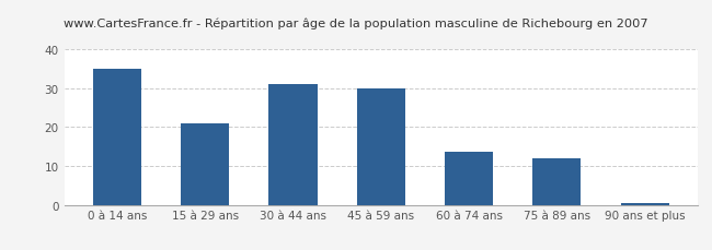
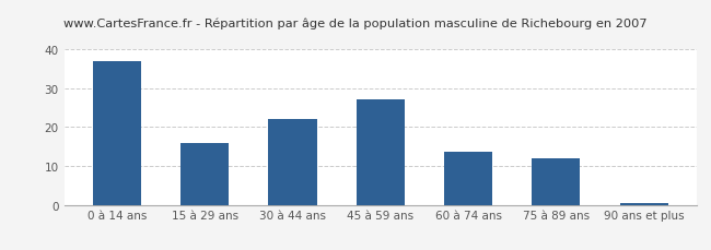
0 à 14 ans: 35.0 -> 37.0
15 à 29 ans: 21.0 -> 16.0
30 à 44 ans: 31.0 -> 22.0
45 à 59 ans: 30.0 -> 27.0
